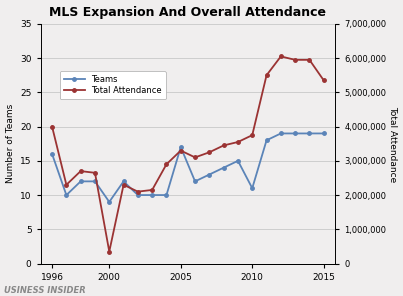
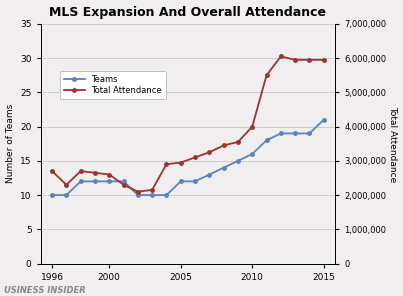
Teams/1996: 16 -> 10
Total Attendance/1996: 4,000,000 -> 2,700,000
Teams/2000: 9 -> 12
Total Attendance/2000: 350,000 -> 2,600,000
Teams/2005: 17 -> 12
Total Attendance/2005: 3,300,000 -> 2,950,000
Teams/2010: 11 -> 16
Total Attendance/2010: 3,750,000 -> 4,000,000
Teams/2015: 19 -> 21
Total Attendance/2015: 5,350,000 -> 5,950,000
